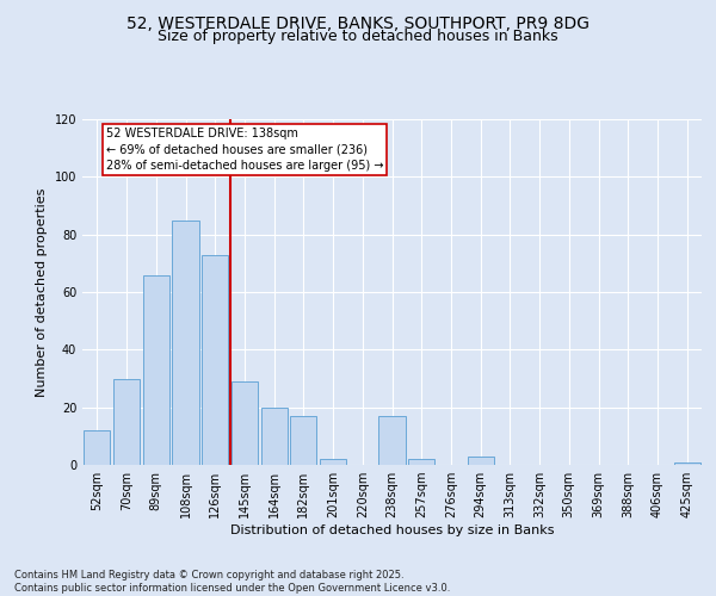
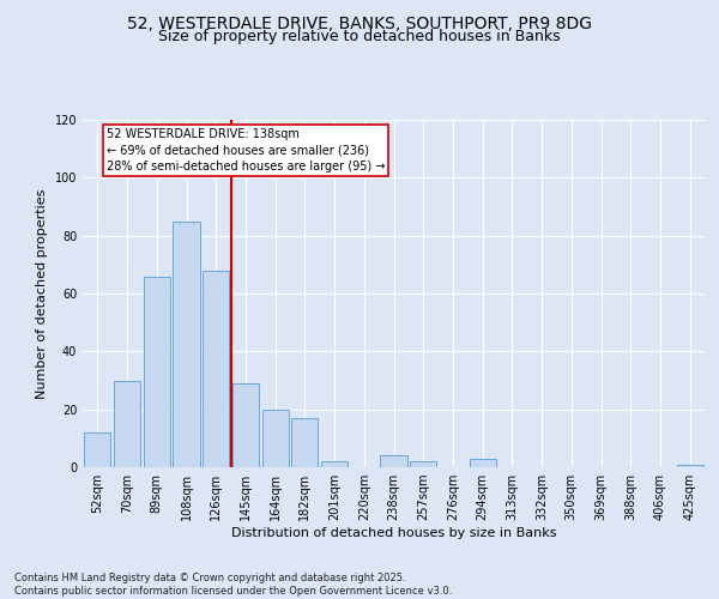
126sqm: 73 -> 68
238sqm: 17 -> 4
